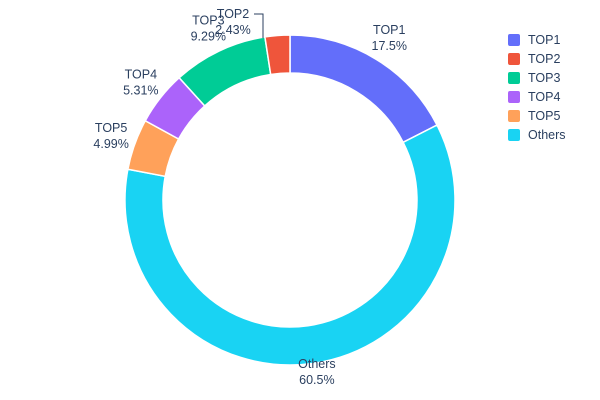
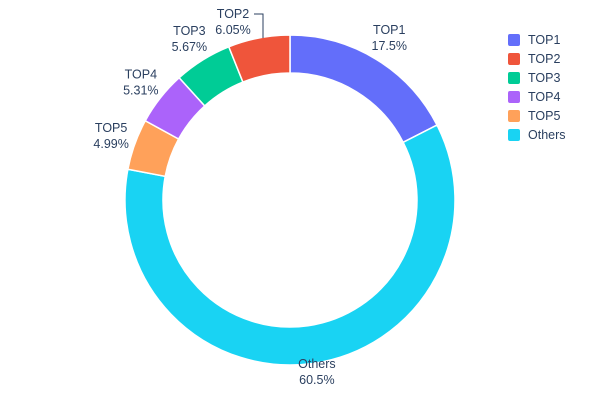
TOP2: 2.43% -> 6.05%
TOP3: 9.29% -> 5.67%
